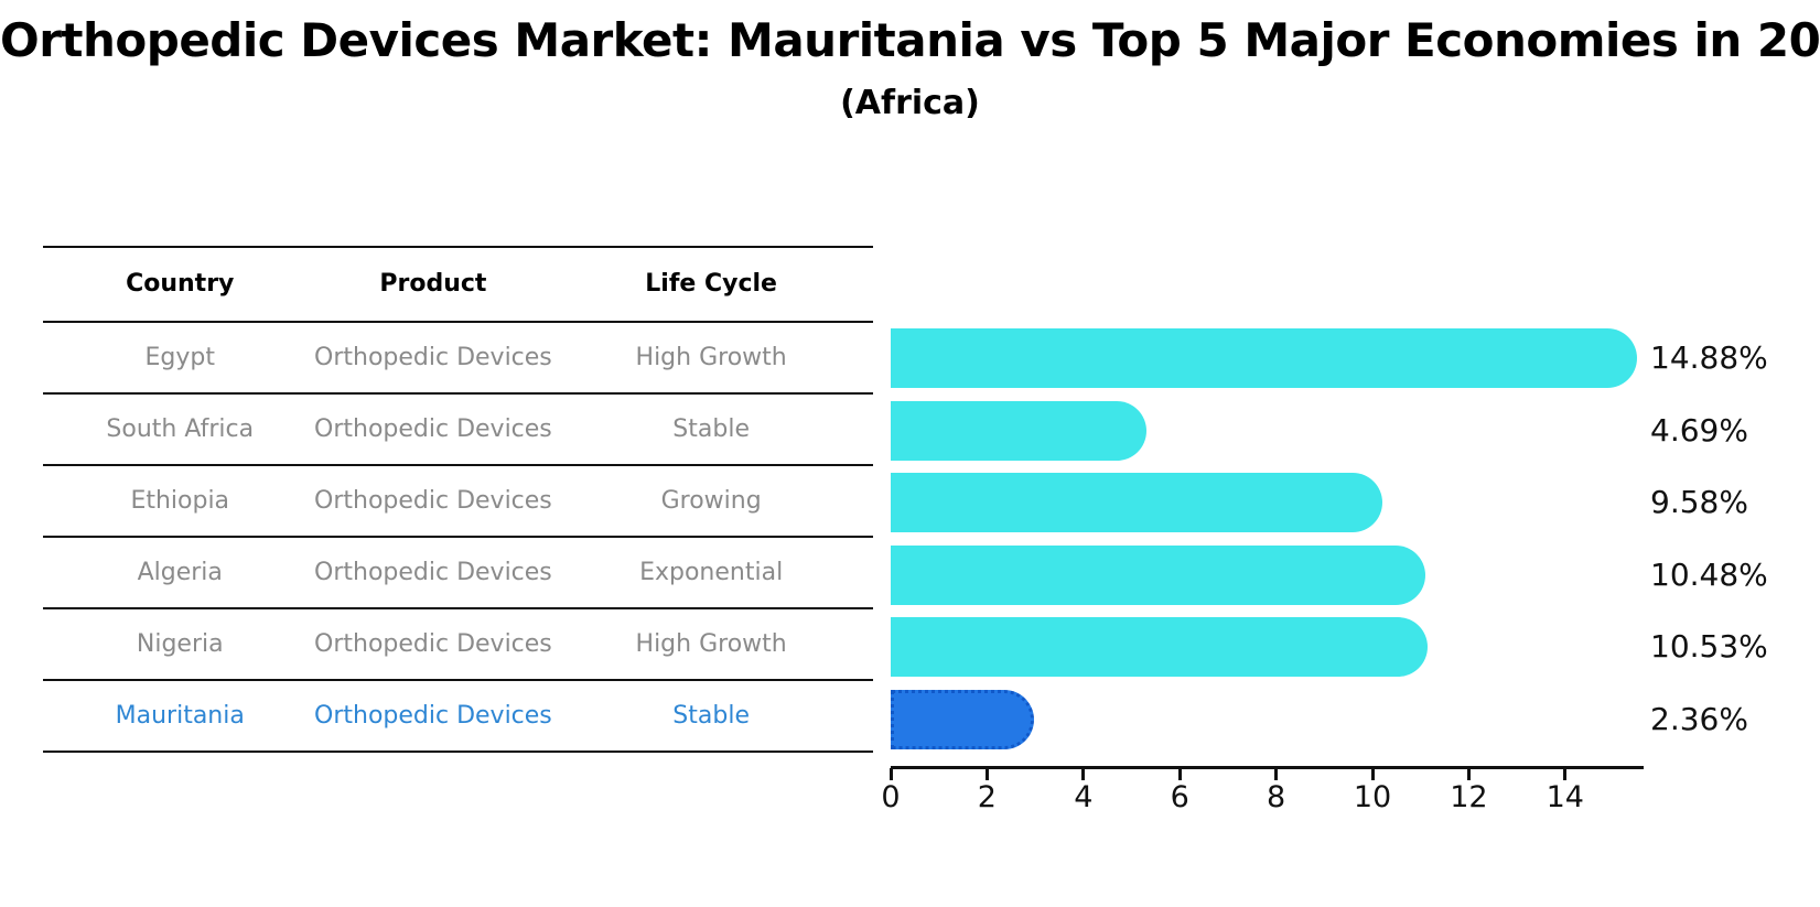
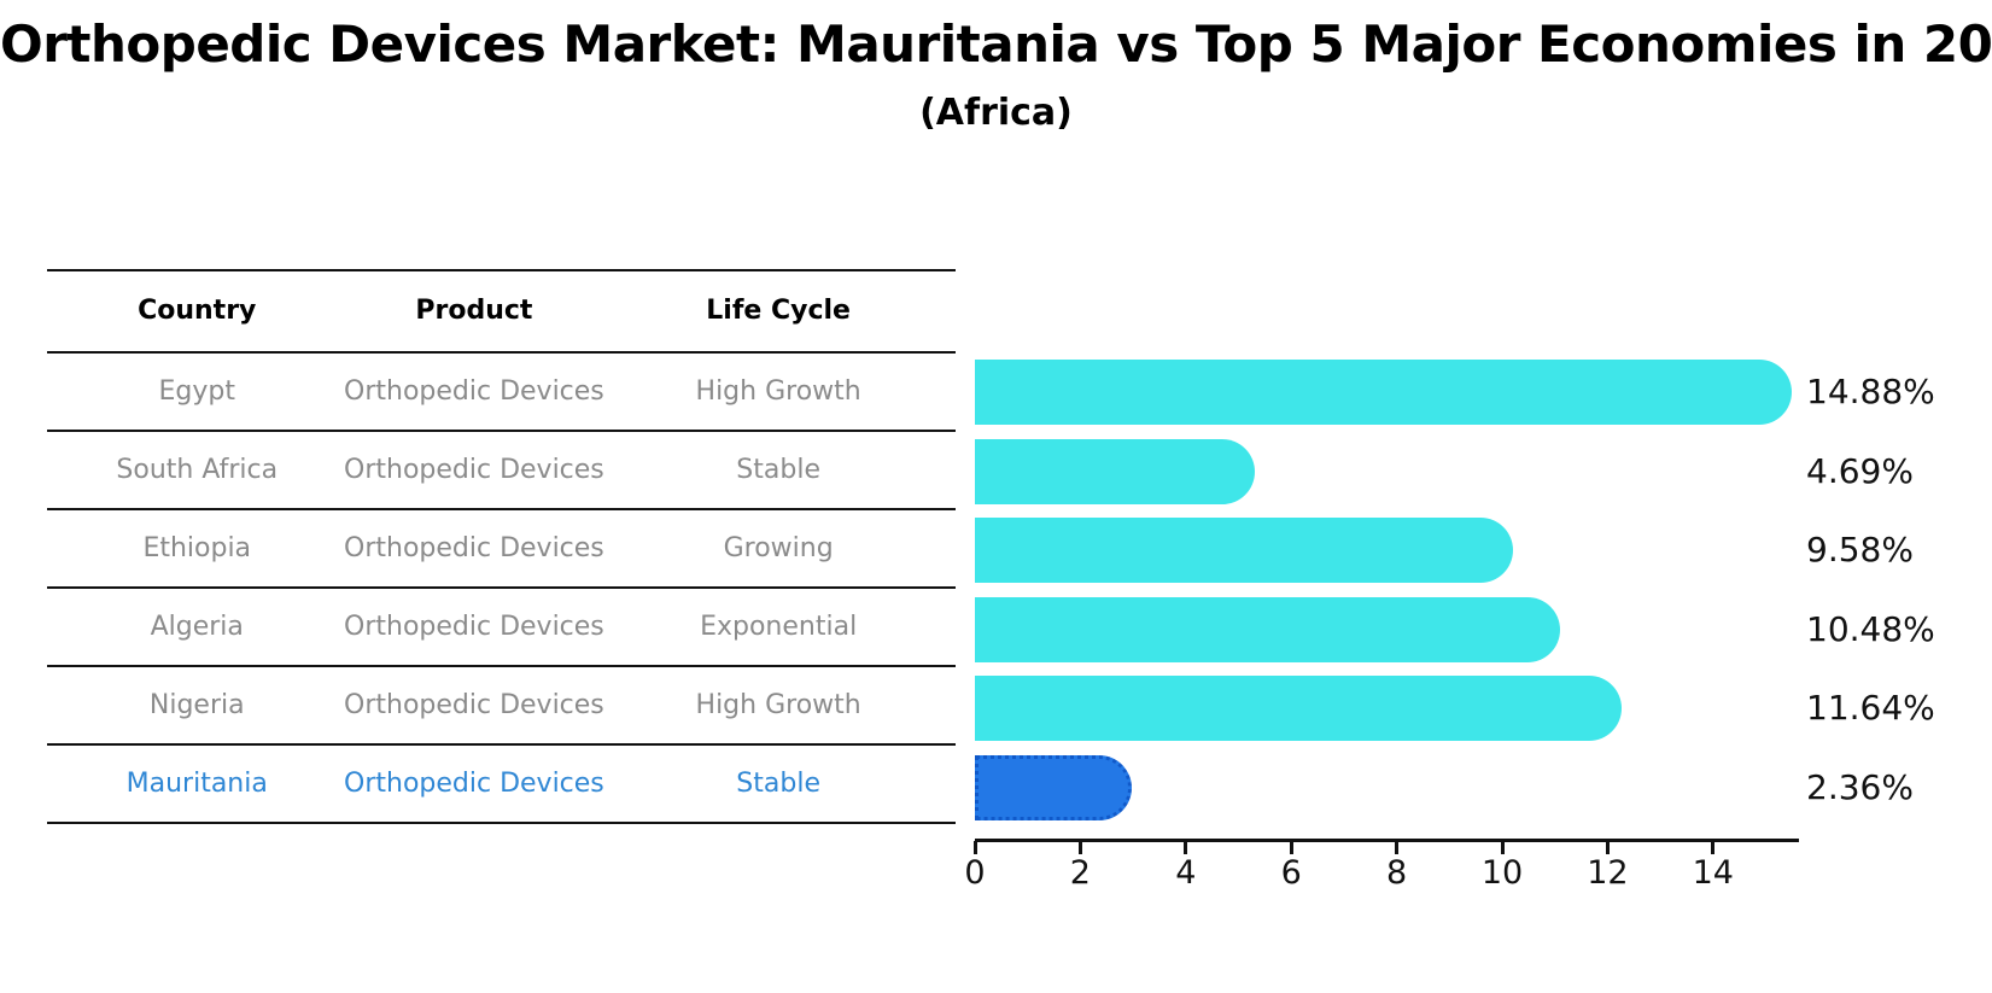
Nigeria: 10.53% -> 11.64%
